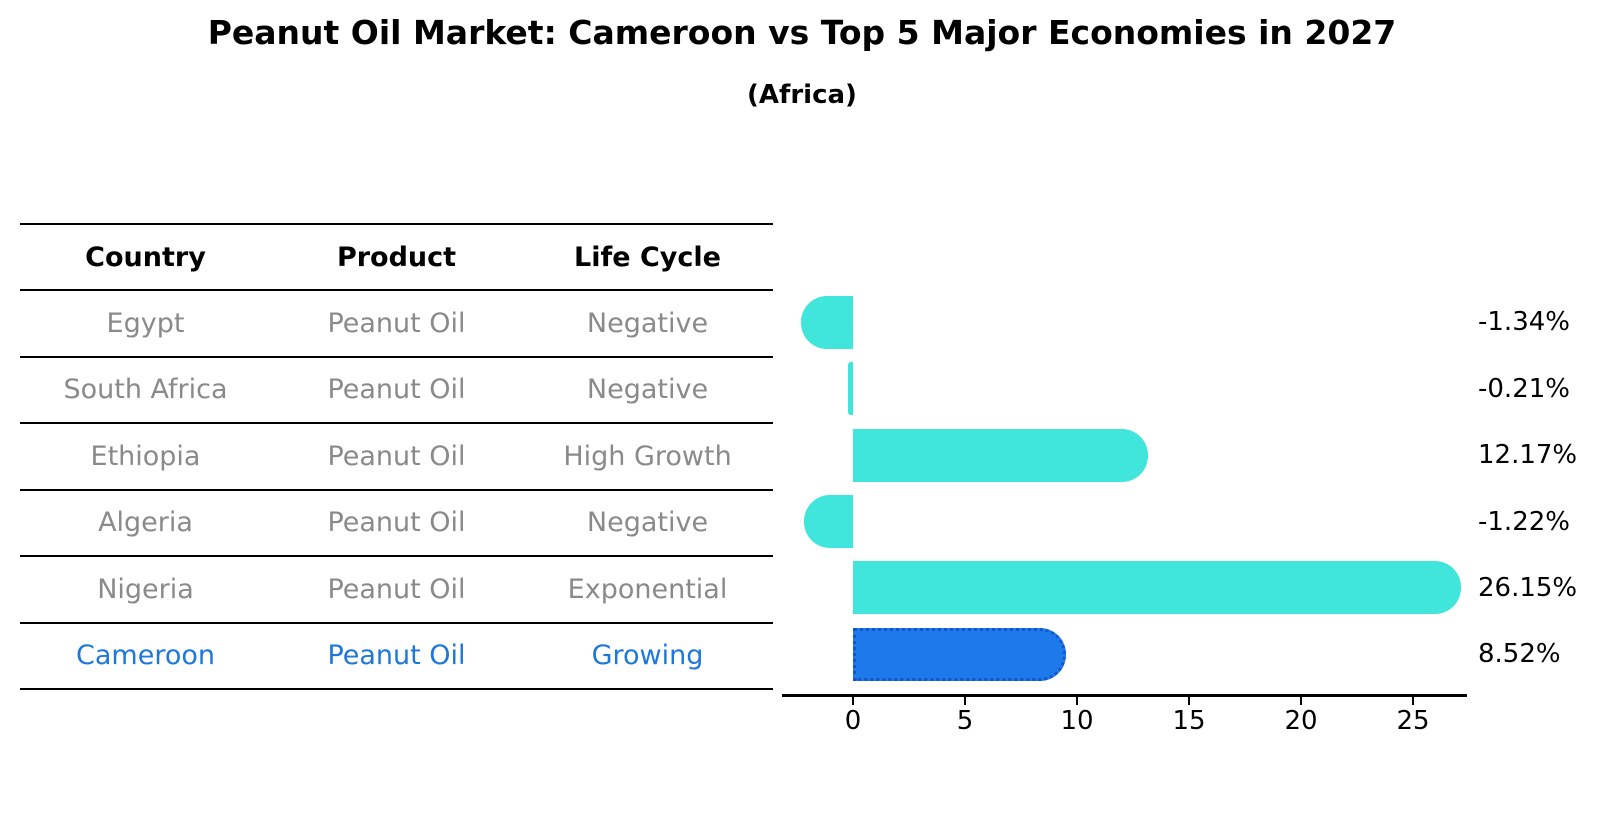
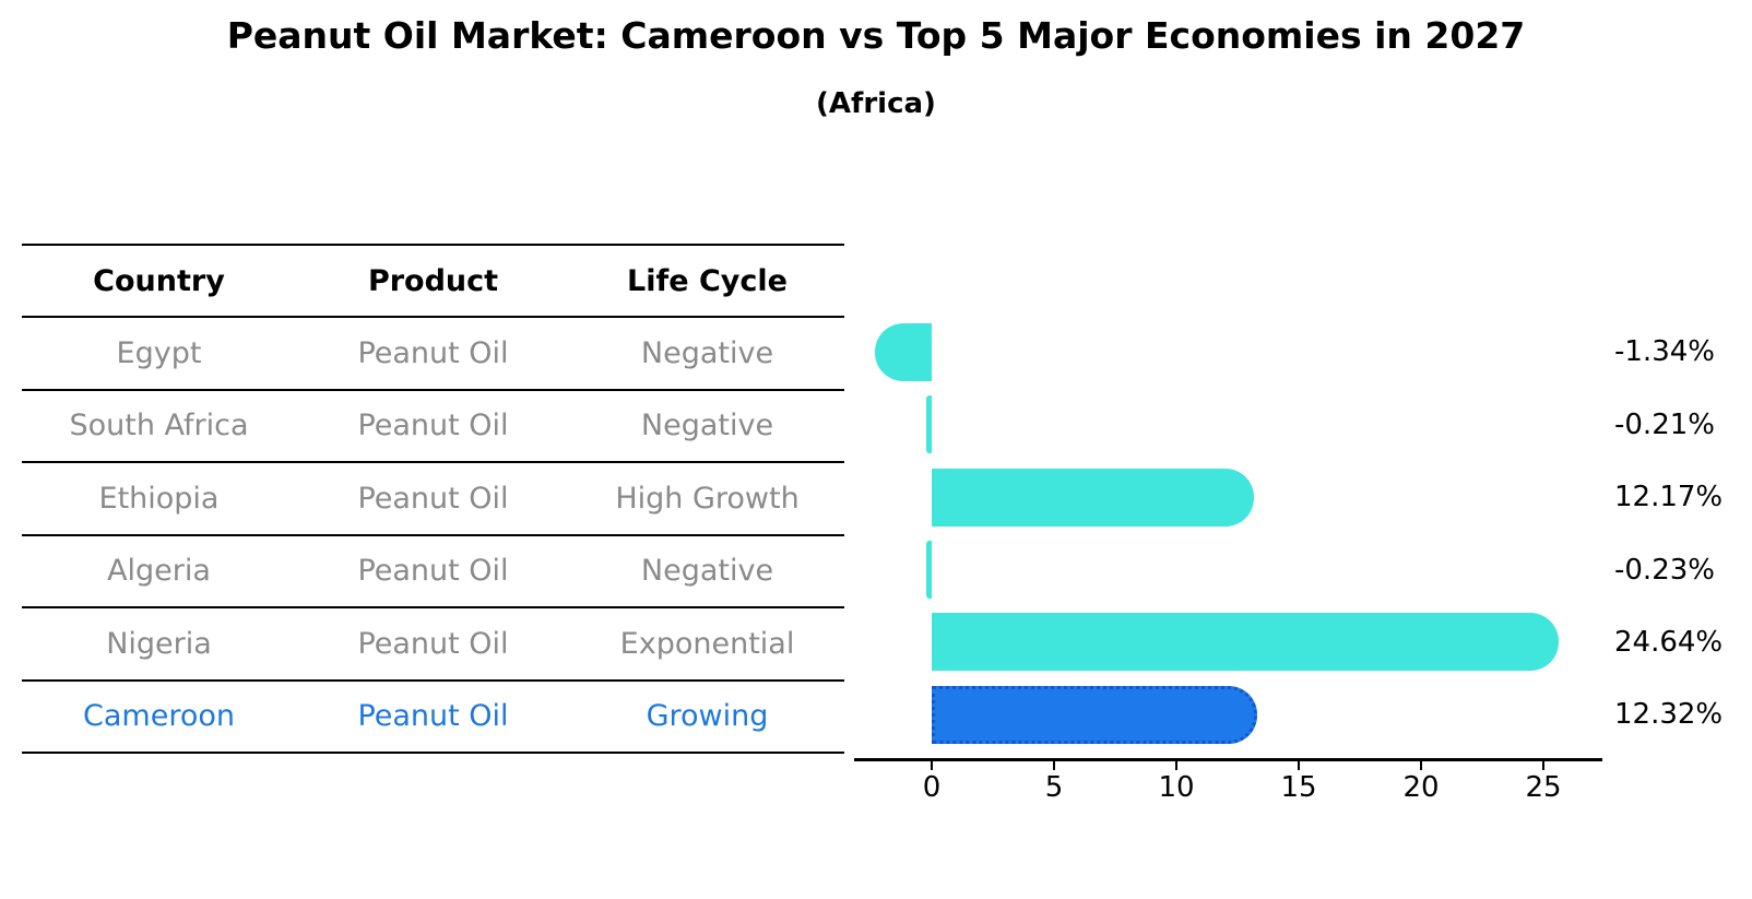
Algeria: -1.22% -> -0.23%
Nigeria: 26.15% -> 24.64%
Cameroon: 8.52% -> 12.32%
